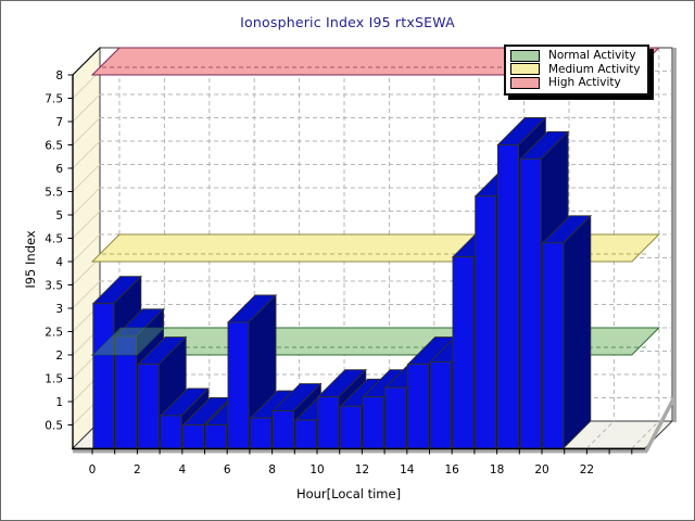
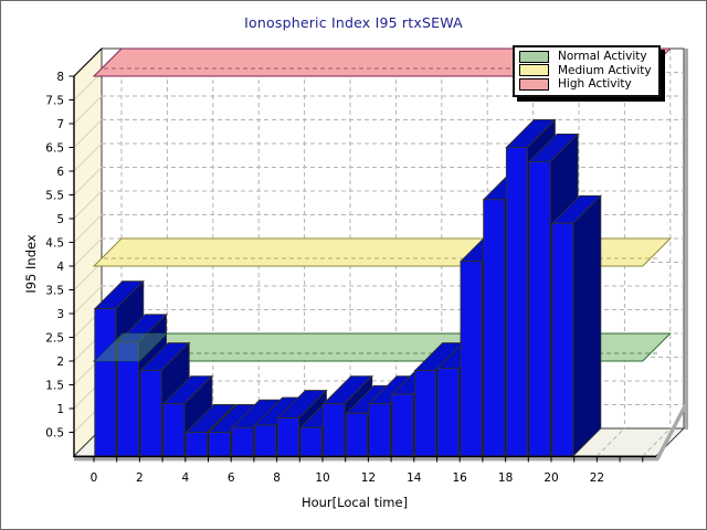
3: 0.7 -> 1.1
6: 2.7 -> 0.6
20: 4.4 -> 4.9
